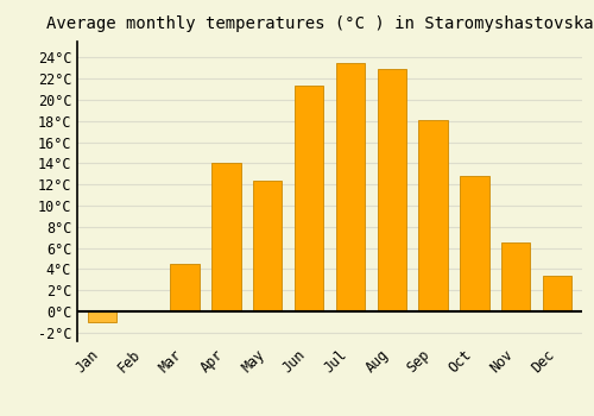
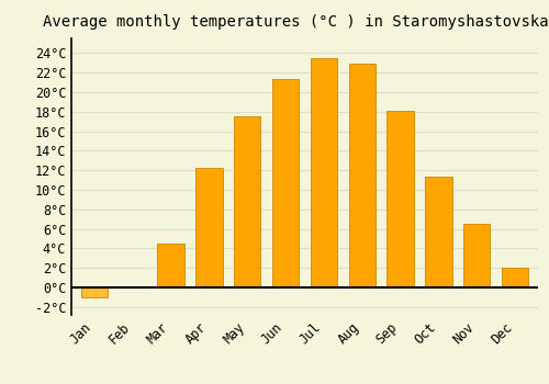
Apr: 14.0°C -> 12.2°C
May: 12.4°C -> 17.5°C
Oct: 12.8°C -> 11.3°C
Dec: 3.4°C -> 2.0°C
